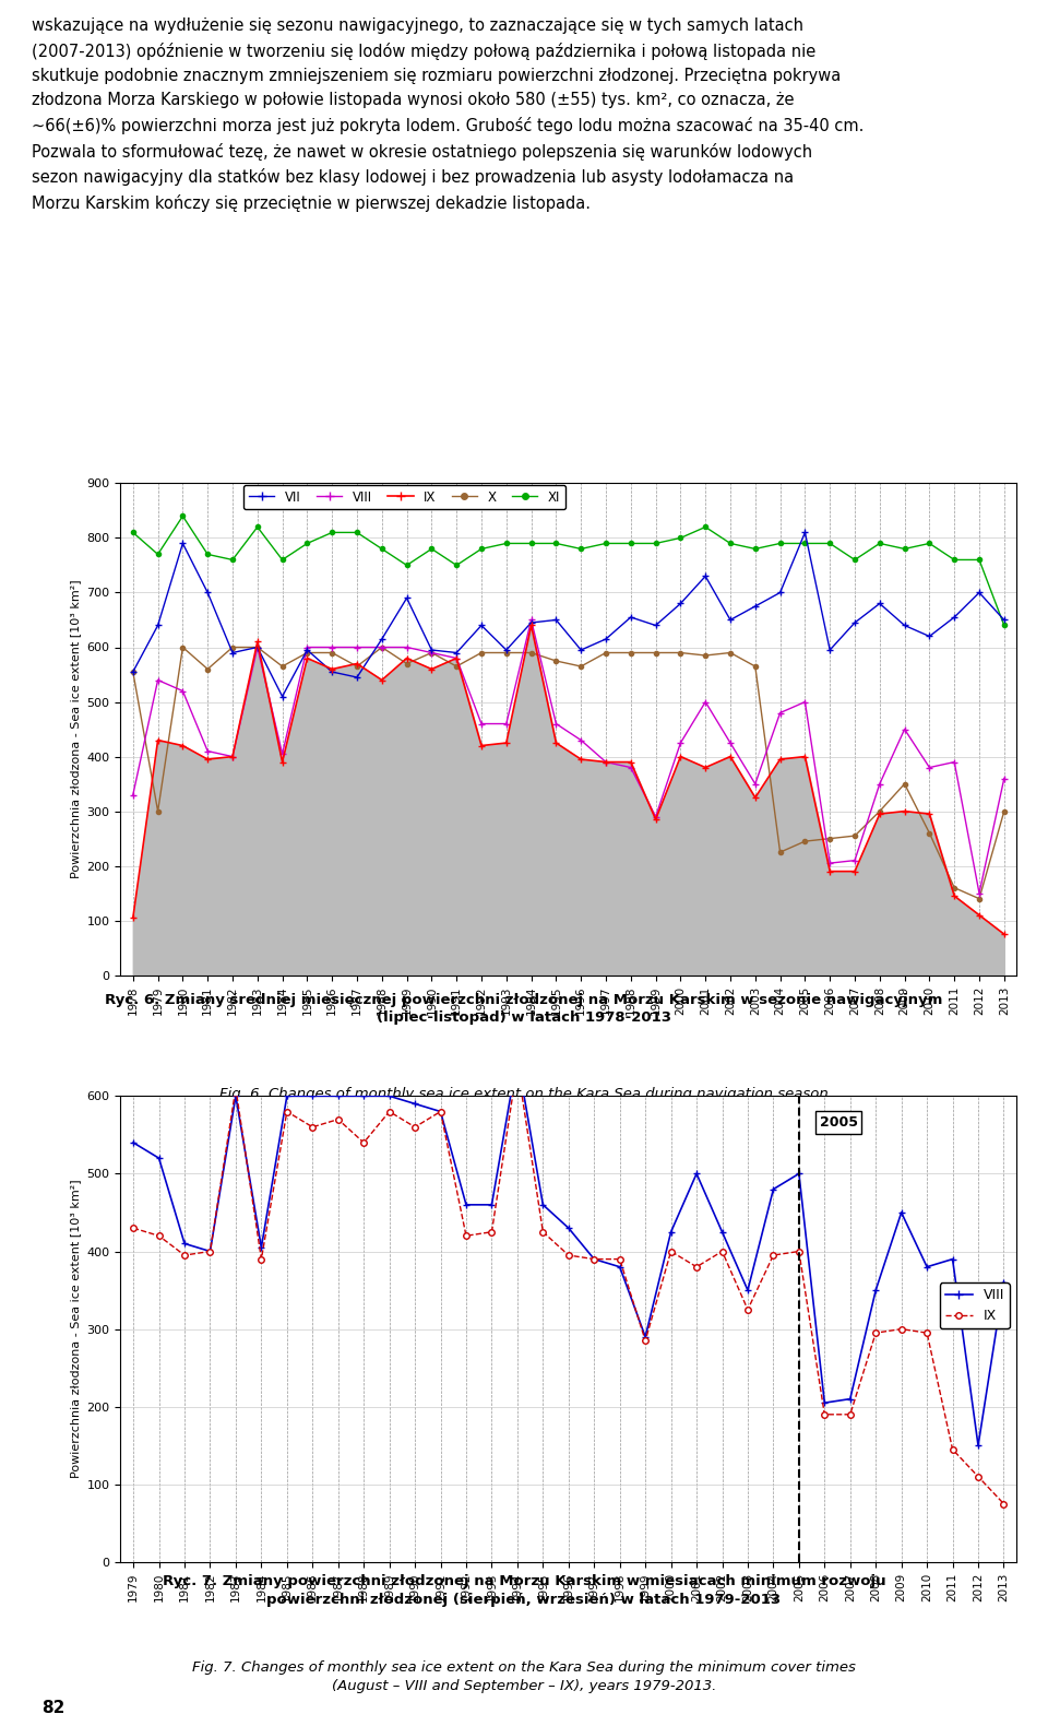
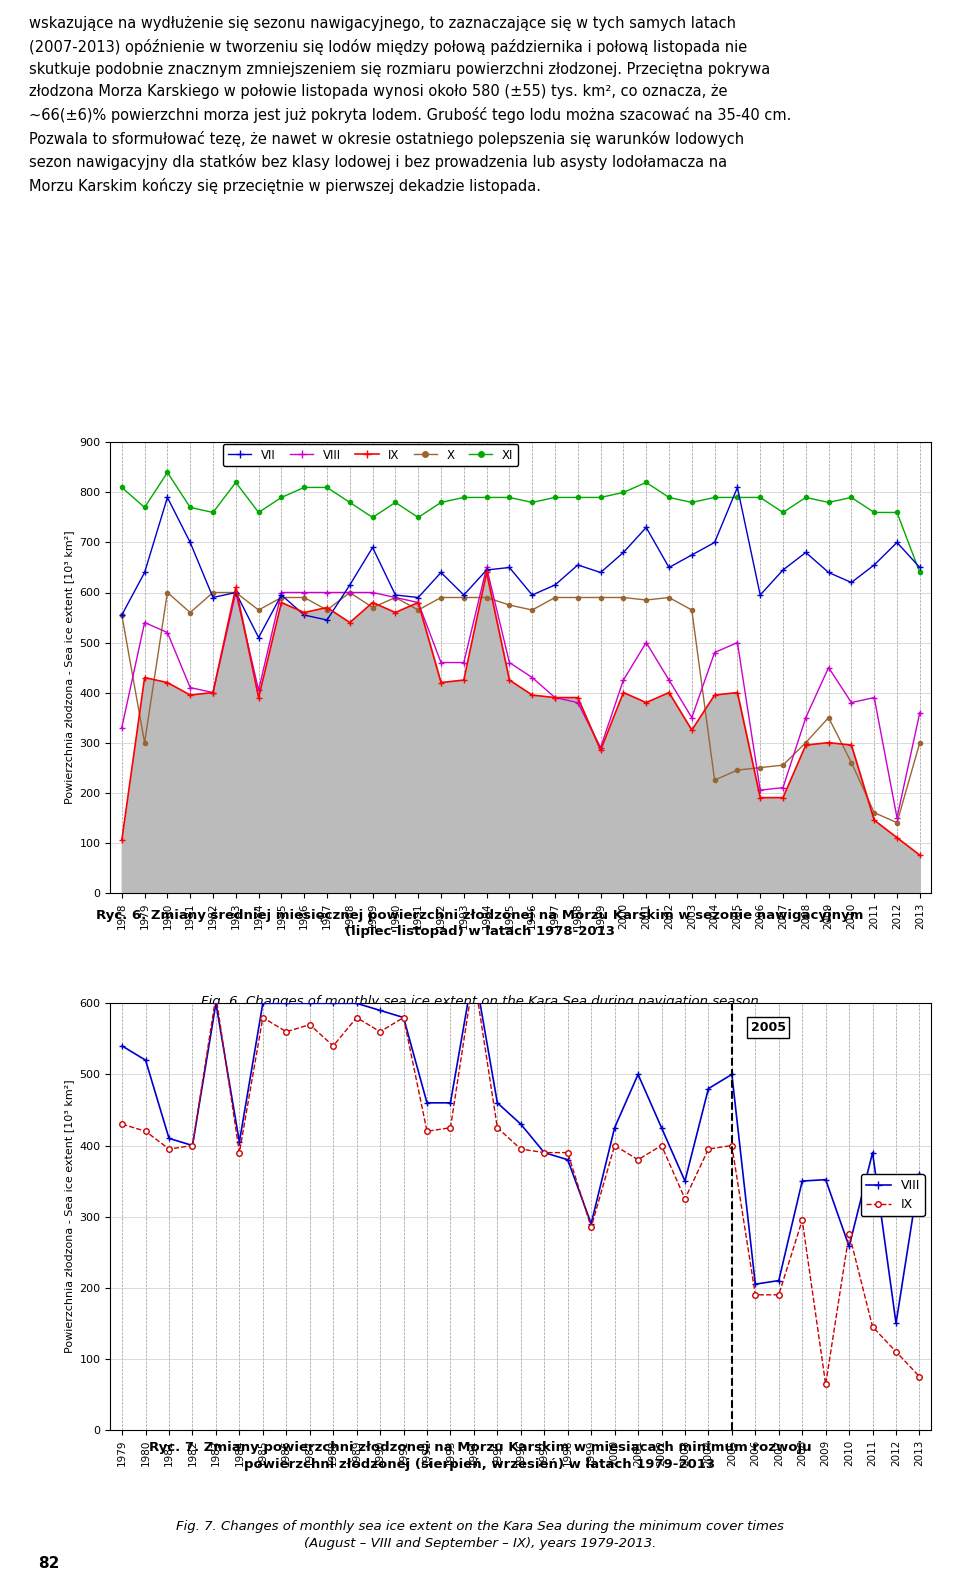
VIII/2009: 450 -> 352
IX/2009: 300 -> 64
VIII/2010: 380 -> 258
IX/2010: 295 -> 276
